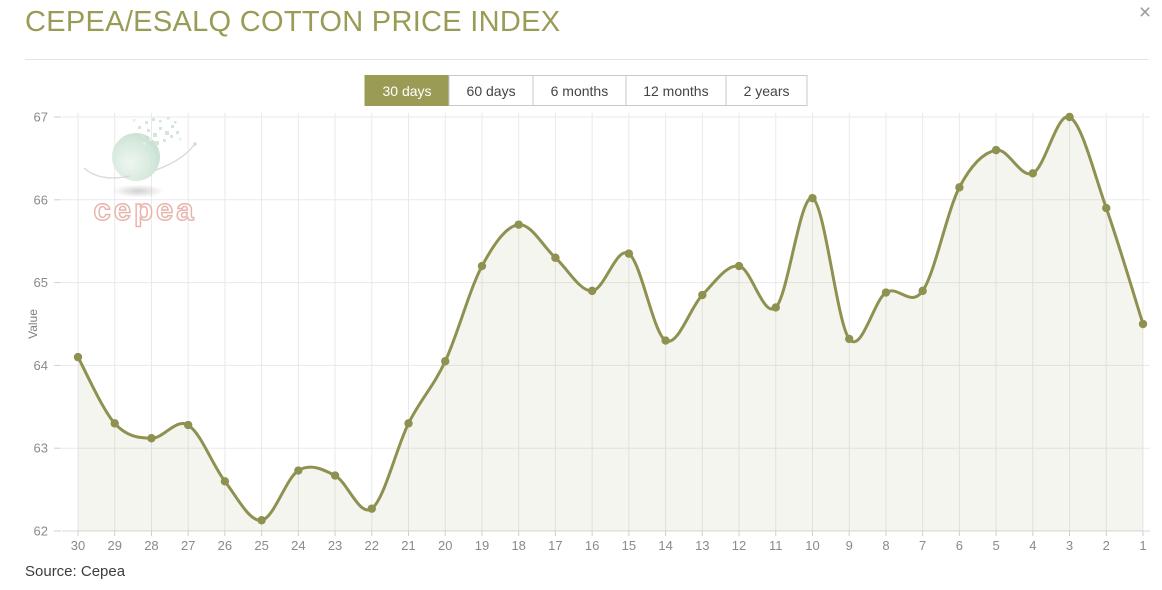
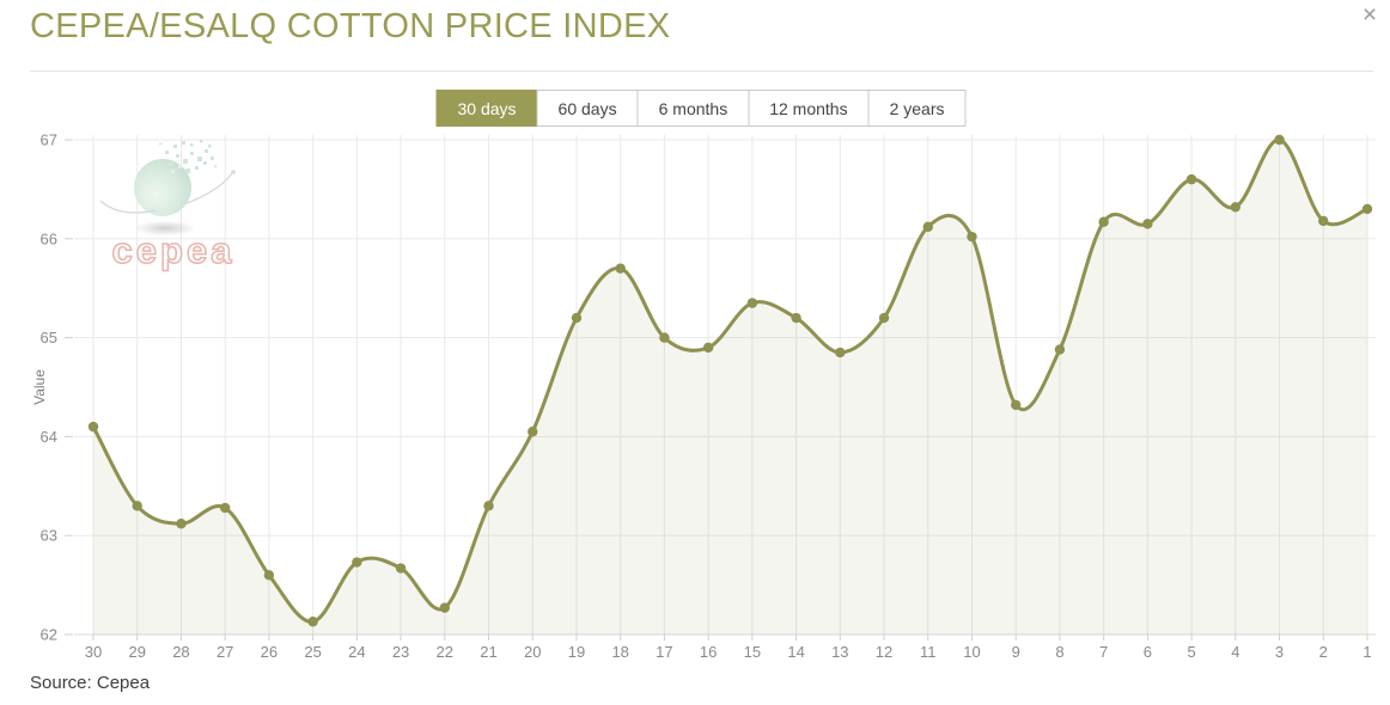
17: 65.3 -> 65.0
14: 64.3 -> 65.2
11: 64.7 -> 66.1
7: 64.9 -> 66.2
2: 65.9 -> 66.2
1: 64.5 -> 66.3
